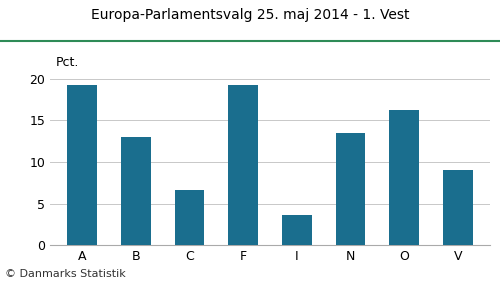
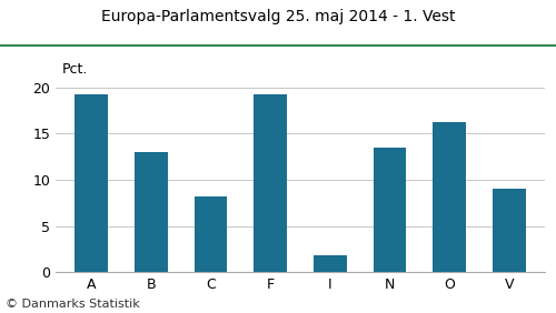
C: 6.7 -> 8.2
I: 3.7 -> 1.8
